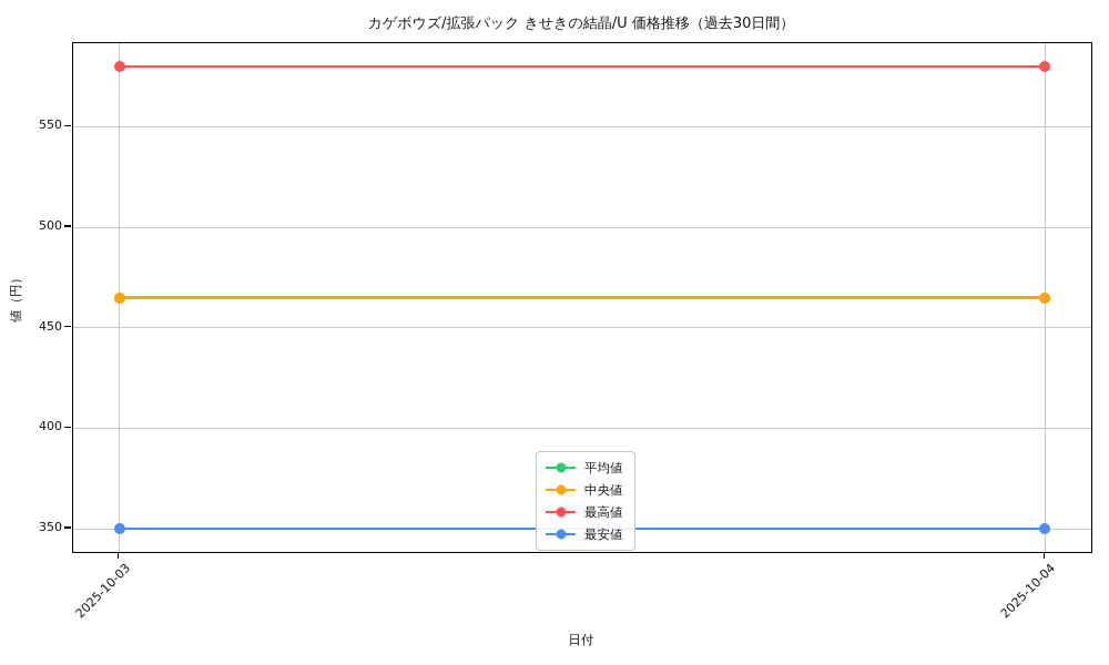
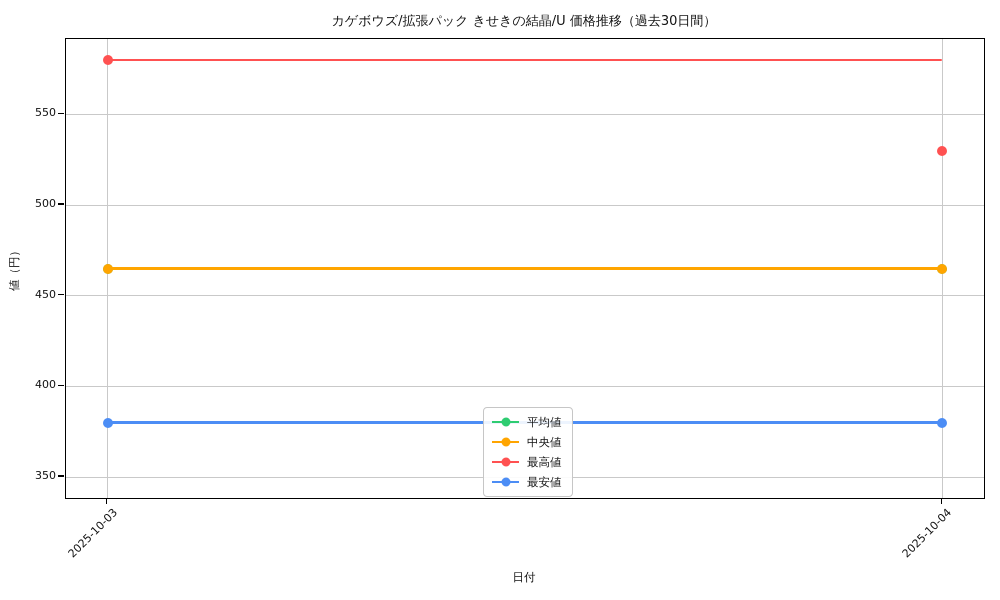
最安値/2025-10-03: 350 -> 380
最高値/2025-10-04: 580 -> 530
最安値/2025-10-04: 350 -> 380
